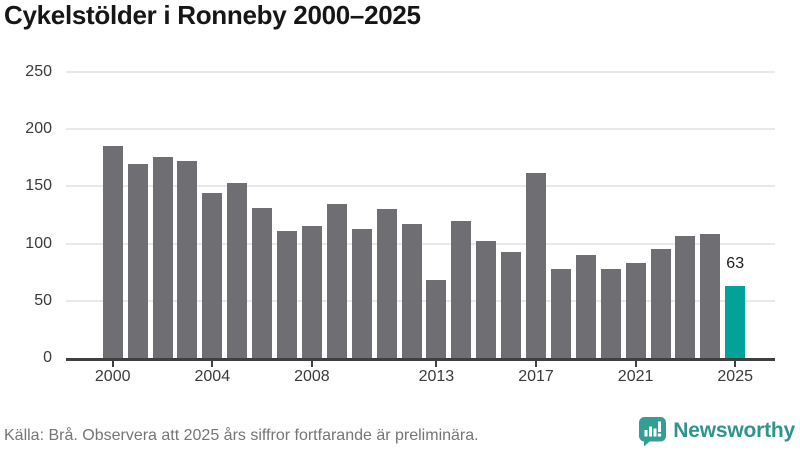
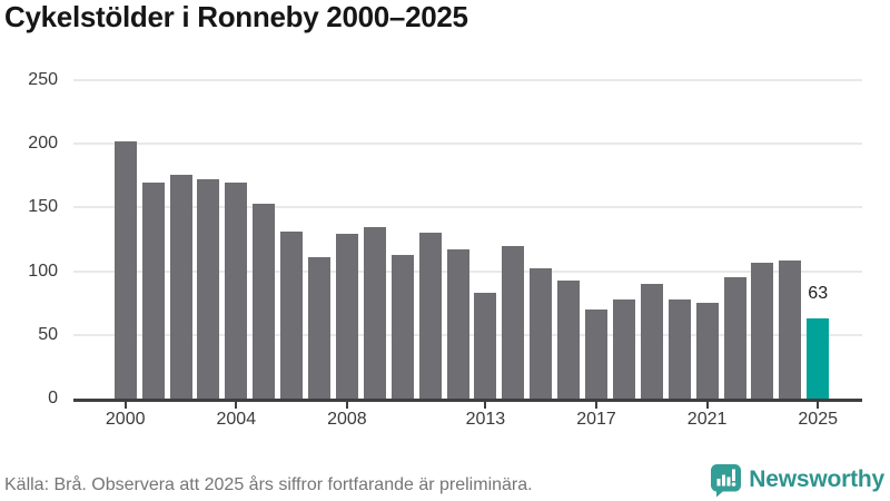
2000: 185 -> 202
2004: 144 -> 170
2008: 115 -> 129
2013: 68 -> 83
2017: 162 -> 70
2021: 83 -> 75
